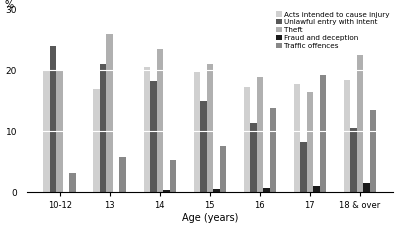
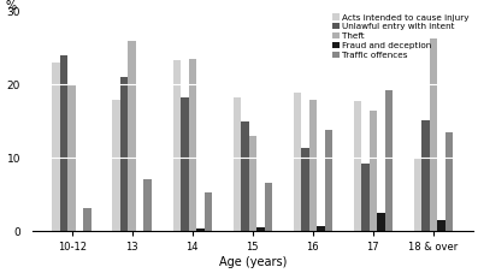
Acts intended to cause injury/10-12: 20.0 -> 23.0
Acts intended to cause injury/13: 17.0 -> 18.0
Traffic offences/13: 5.8 -> 7.0
Acts intended to cause injury/14: 20.5 -> 23.4
Acts intended to cause injury/15: 19.8 -> 18.2
Theft/15: 21.0 -> 13.0
Traffic offences/15: 7.5 -> 6.6
Acts intended to cause injury/16: 17.3 -> 19.0
Theft/16: 19.0 -> 18.0
Unlawful entry with intent/17: 8.2 -> 9.2
Fraud and deception/17: 1.0 -> 2.4
Acts intended to cause injury/18 & over: 18.5 -> 9.8
Unlawful entry with intent/18 & over: 10.5 -> 15.2
Theft/18 & over: 22.5 -> 26.4
